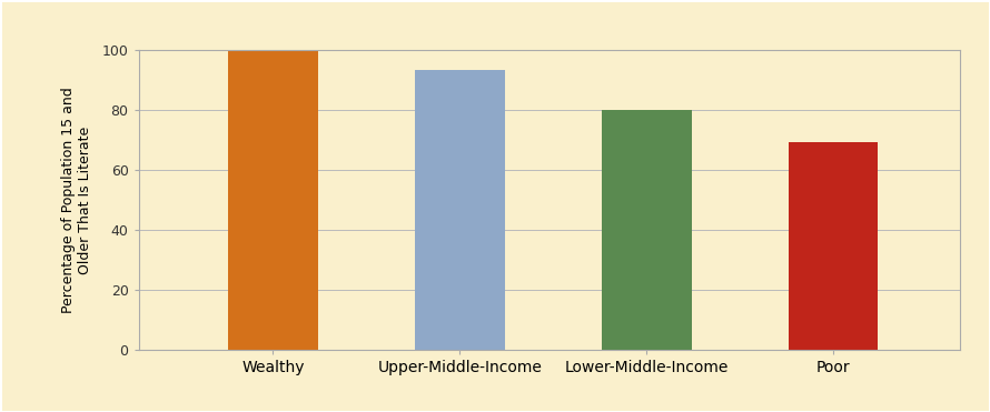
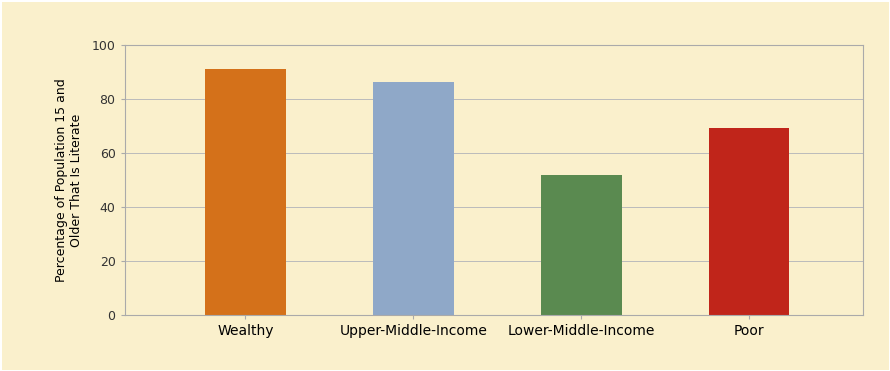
Wealthy: 100 -> 91
Upper-Middle-Income: 93 -> 86
Lower-Middle-Income: 80 -> 52
